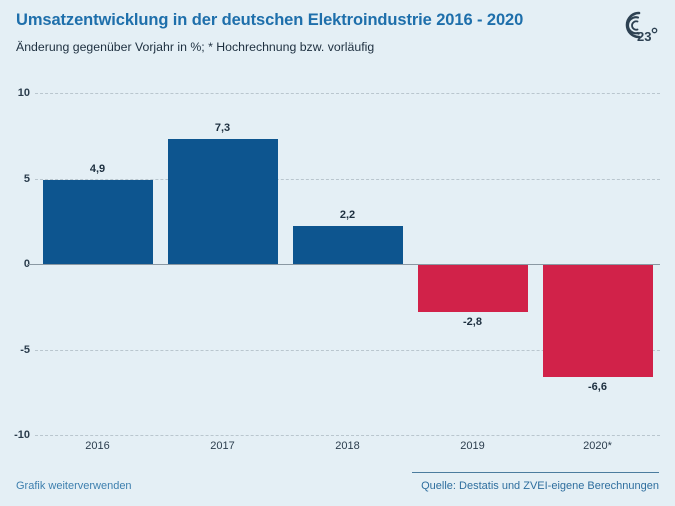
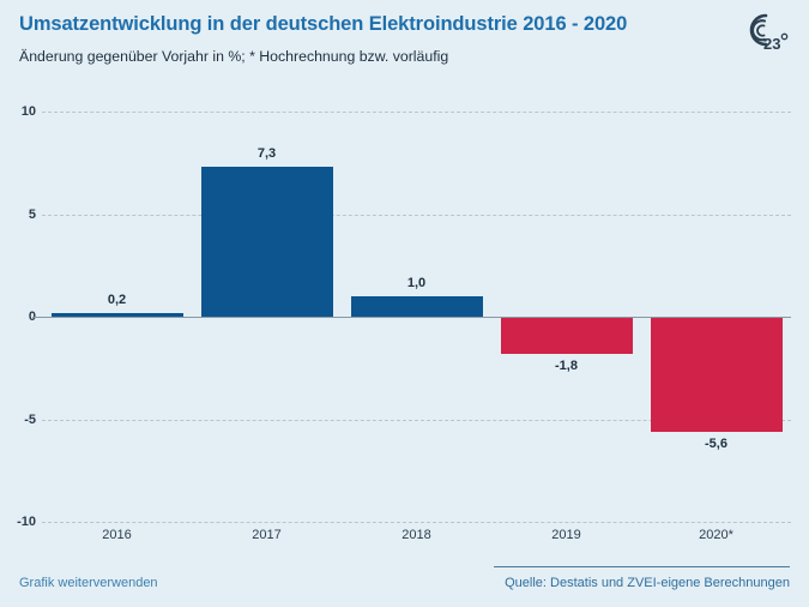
2016: 4,9 -> 0,2
2018: 2,2 -> 1,0
2019: -2,8 -> -1,8
2020*: -6,6 -> -5,6
